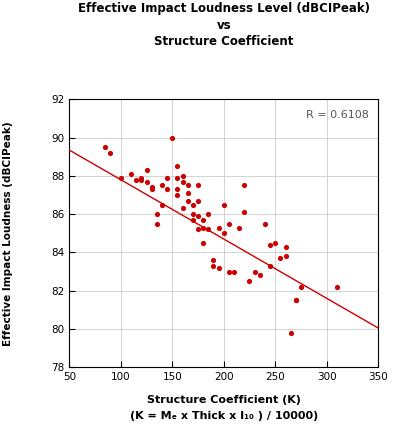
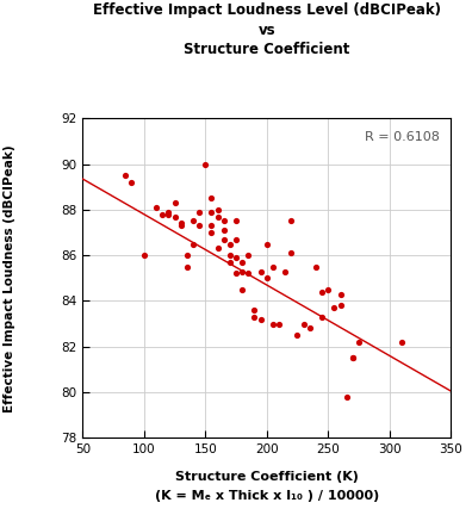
100: 87.9 -> 86.0
